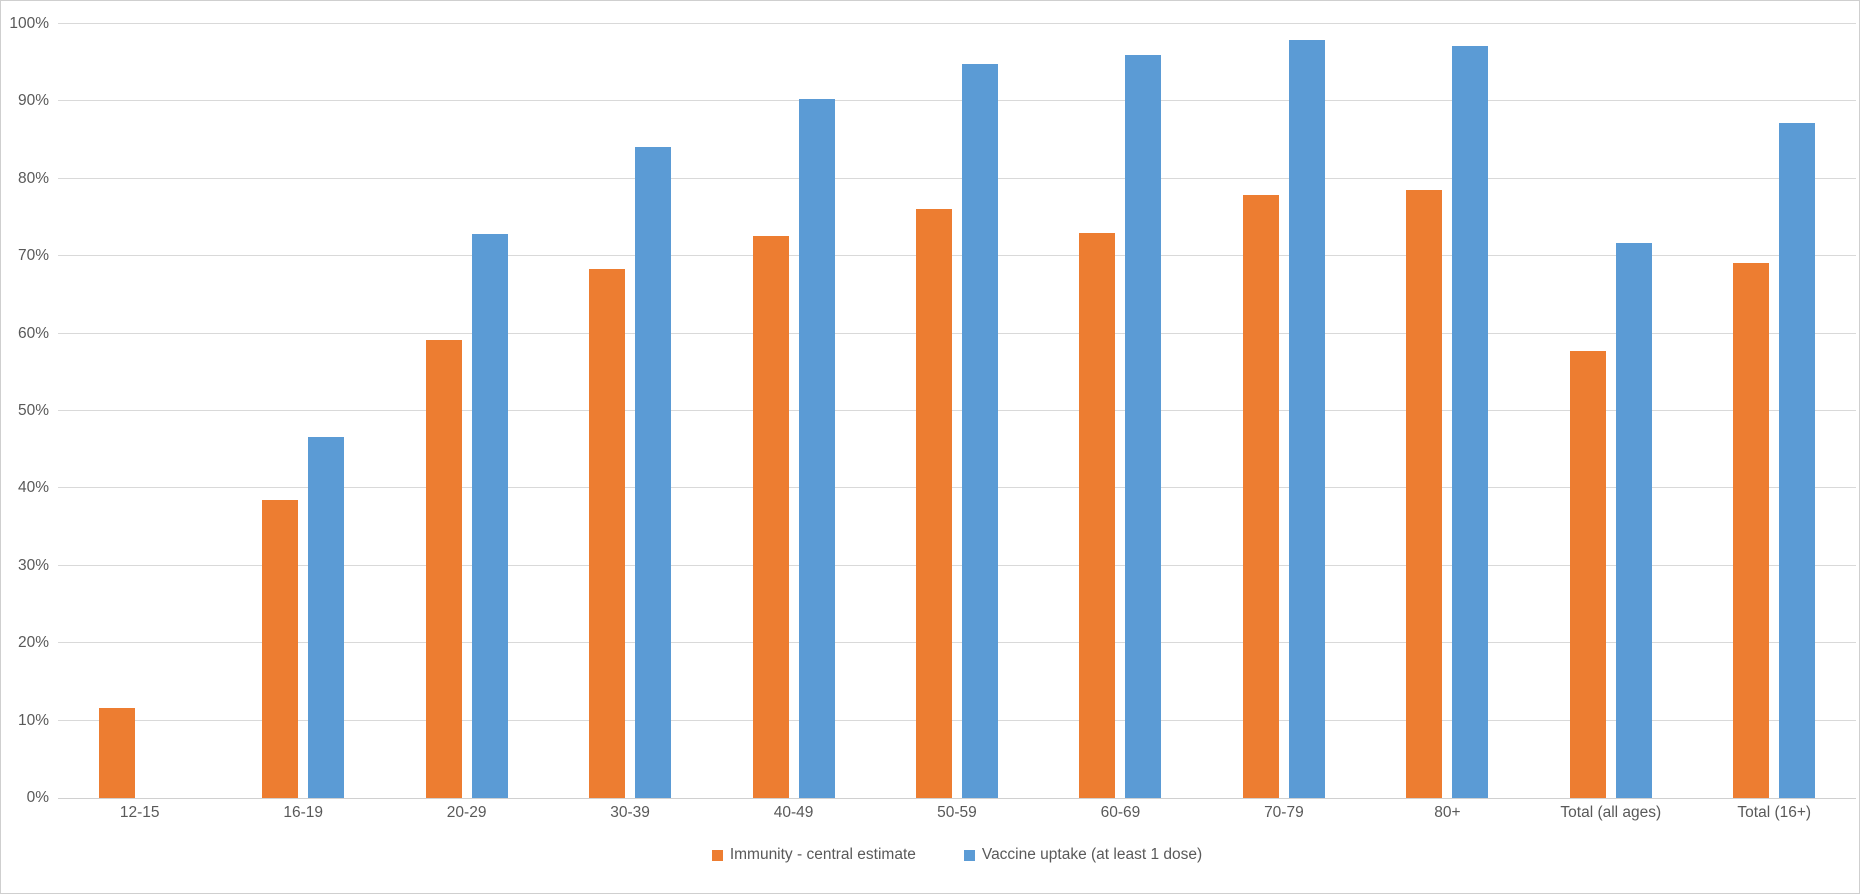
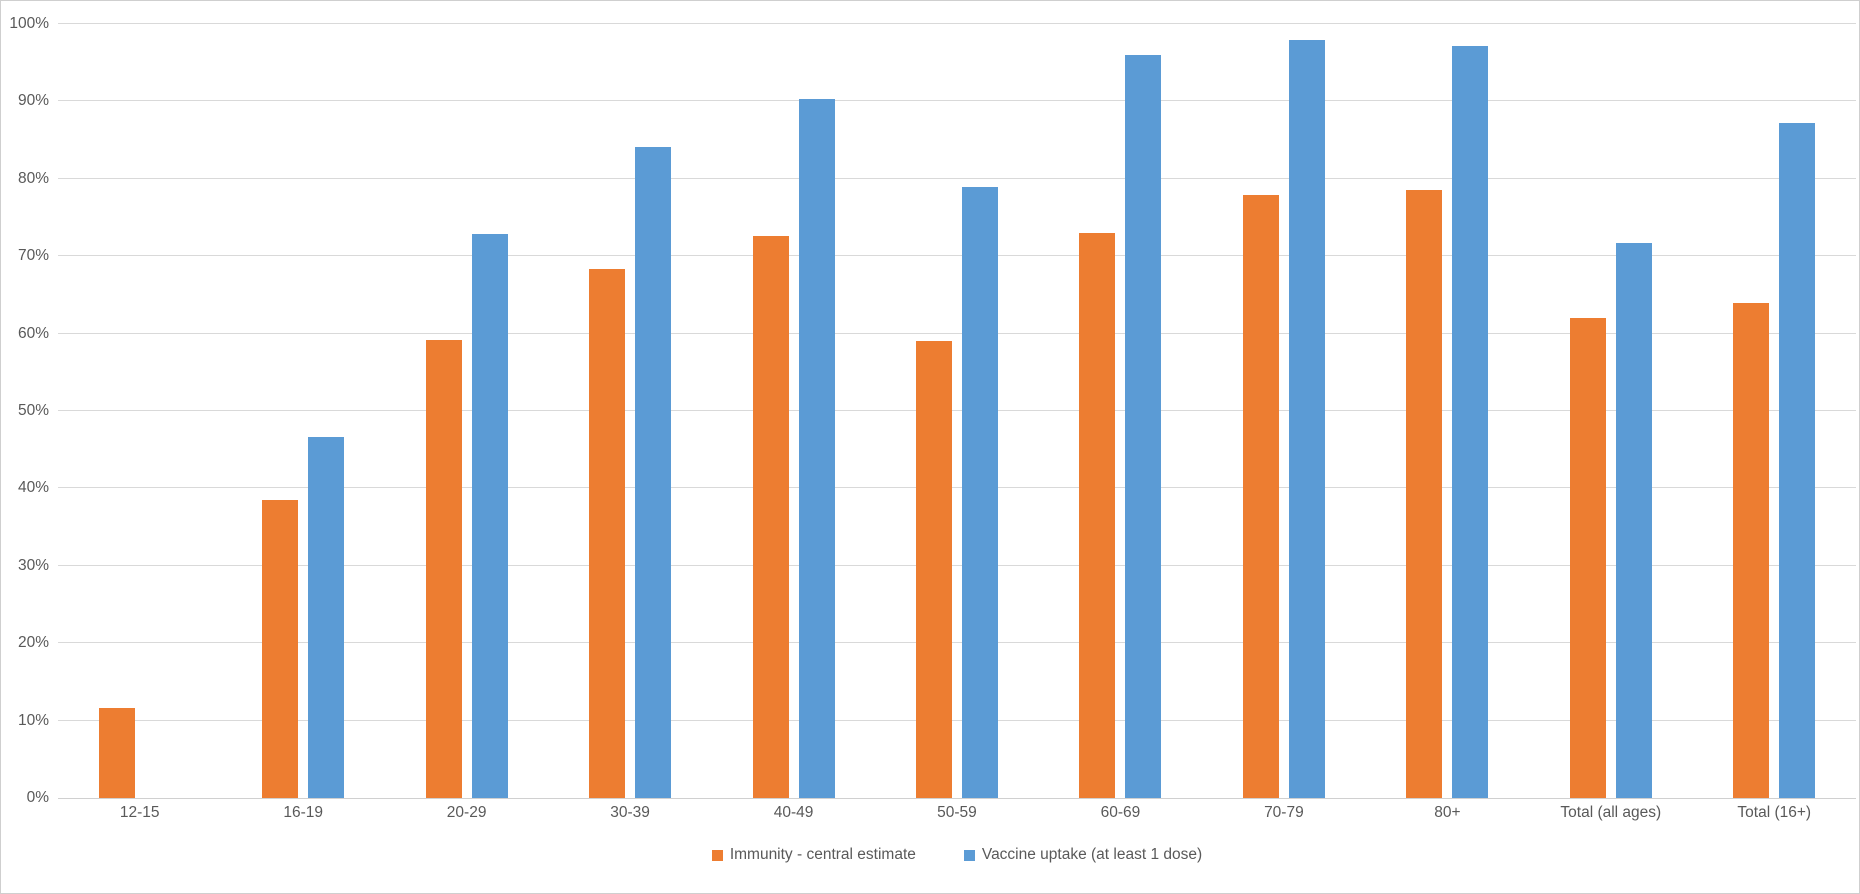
Immunity - central estimate/50-59: 76% -> 59%
Vaccine uptake (at least 1 dose)/50-59: 95% -> 79%
Immunity - central estimate/Total (all ages): 58% -> 62%
Immunity - central estimate/Total (16+): 69% -> 64%
